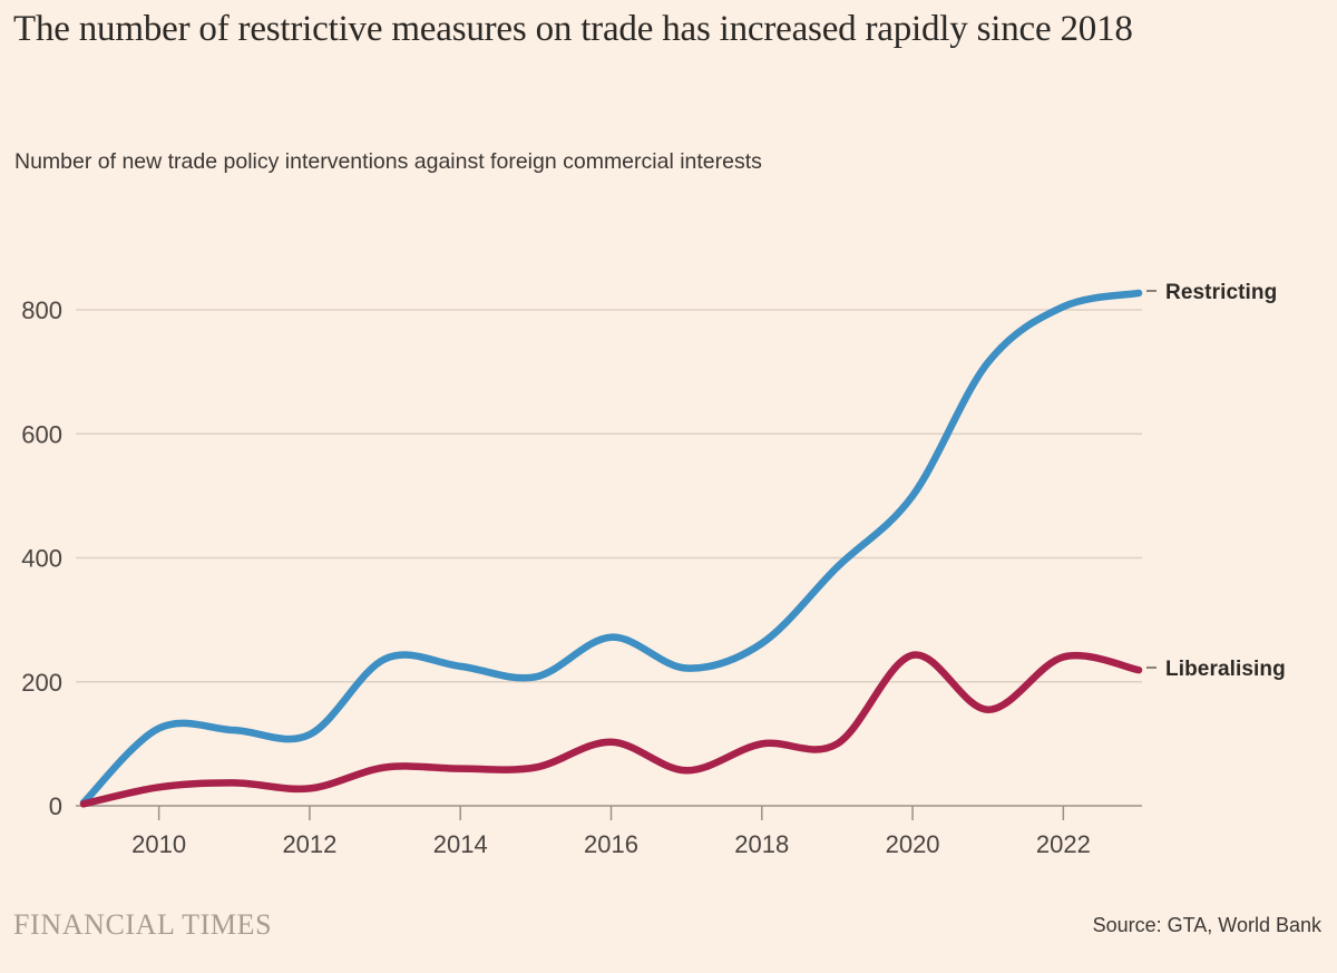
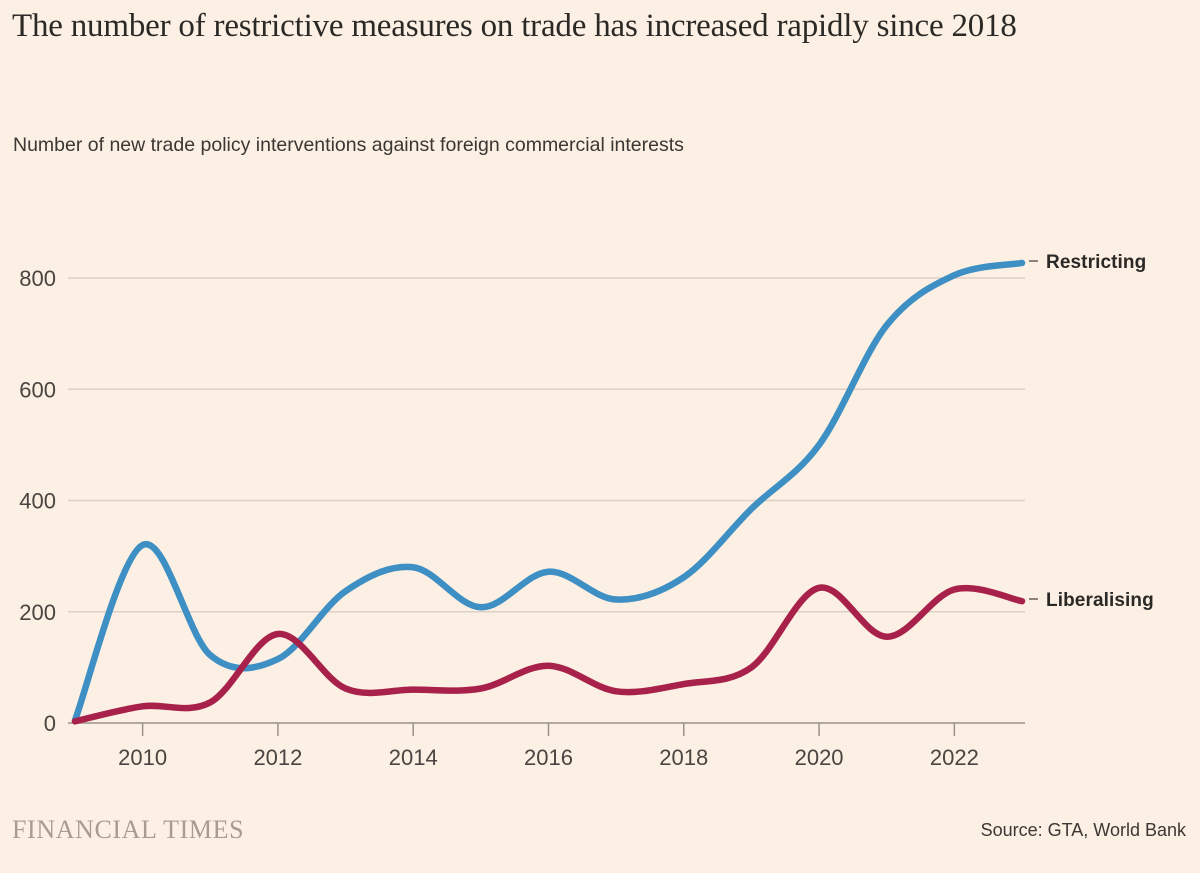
Restricting/2010: 120 -> 320
Liberalising/2012: 30 -> 160
Restricting/2014: 220 -> 280
Liberalising/2018: 100 -> 70
